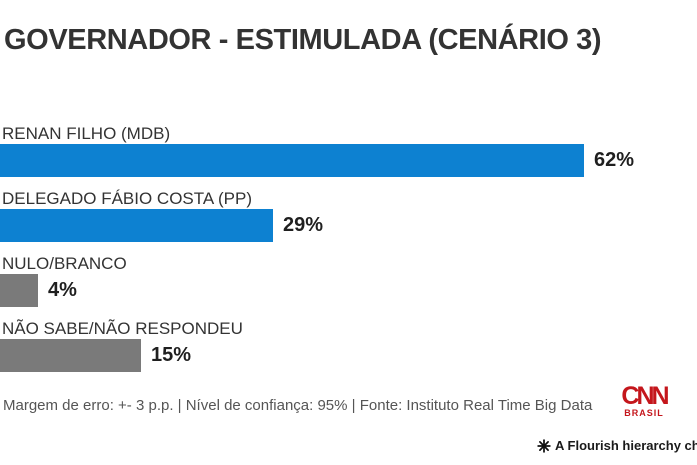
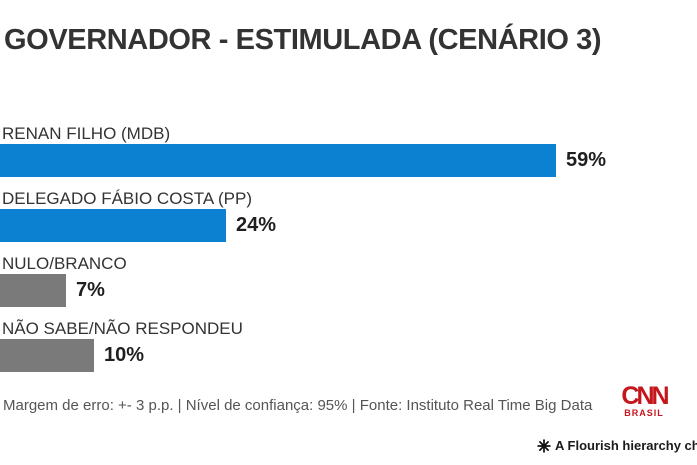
RENAN FILHO (MDB): 62% -> 59%
DELEGADO FÁBIO COSTA (PP): 29% -> 24%
NULO/BRANCO: 4% -> 7%
NÃO SABE/NÃO RESPONDEU: 15% -> 10%
